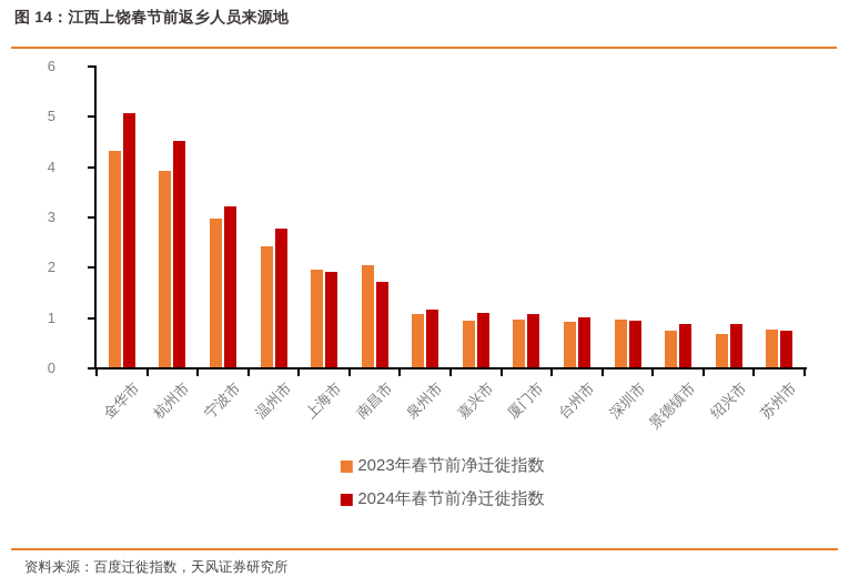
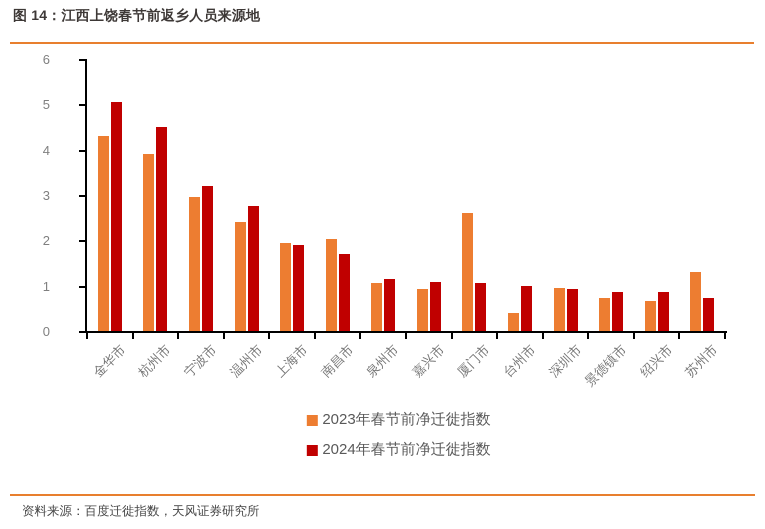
2023年春节前净迁徙指数/厦门市: 0.9 -> 2.6
2023年春节前净迁徙指数/台州市: 0.9 -> 0.4
2023年春节前净迁徙指数/苏州市: 0.8 -> 1.3
